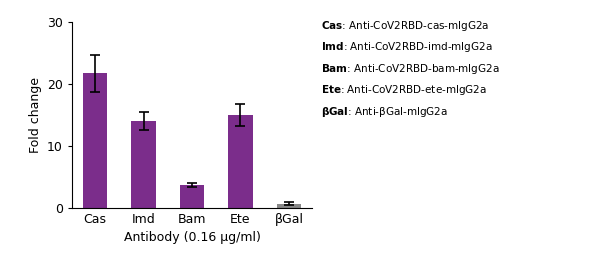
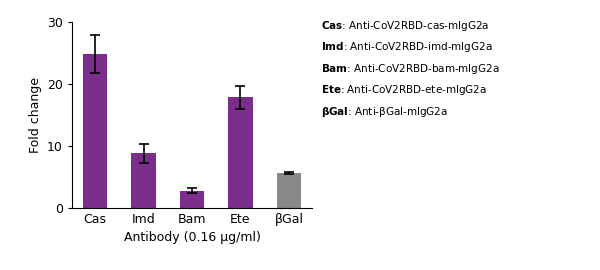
Cas: 21.7 -> 24.8
Imd: 14.0 -> 8.8
Bam: 3.7 -> 2.8
Ete: 15.0 -> 17.8
βGal: 0.7 -> 5.6
